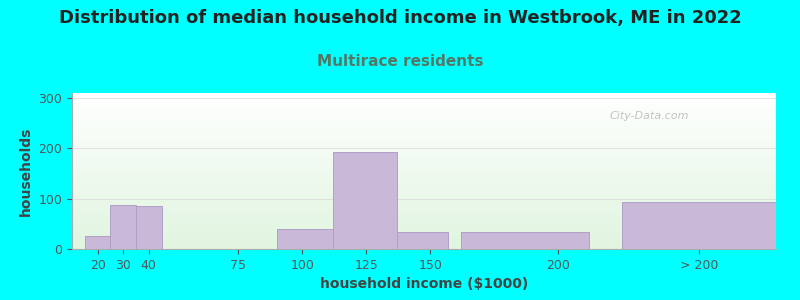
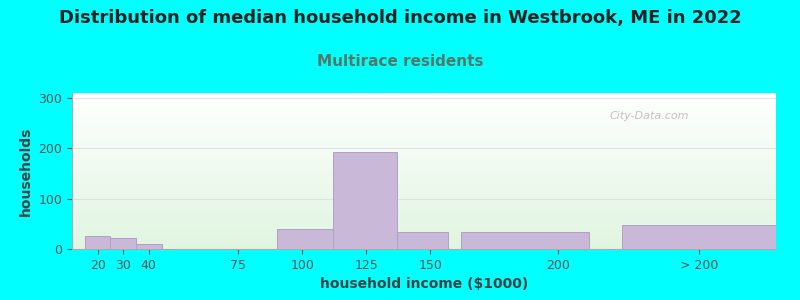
30: 88 -> 22
40: 86 -> 10
> 200: 94 -> 47
